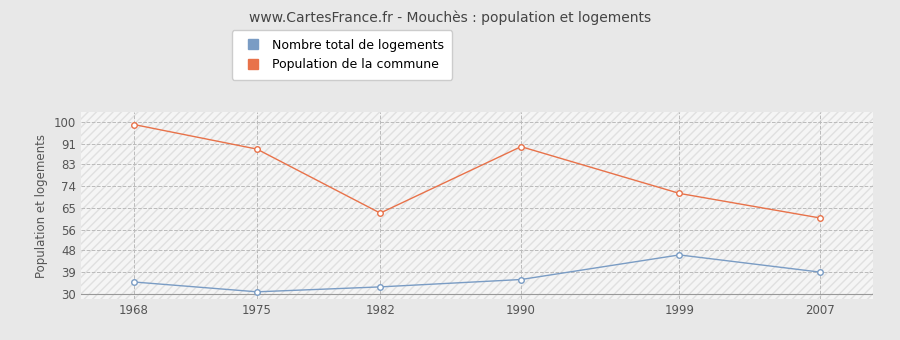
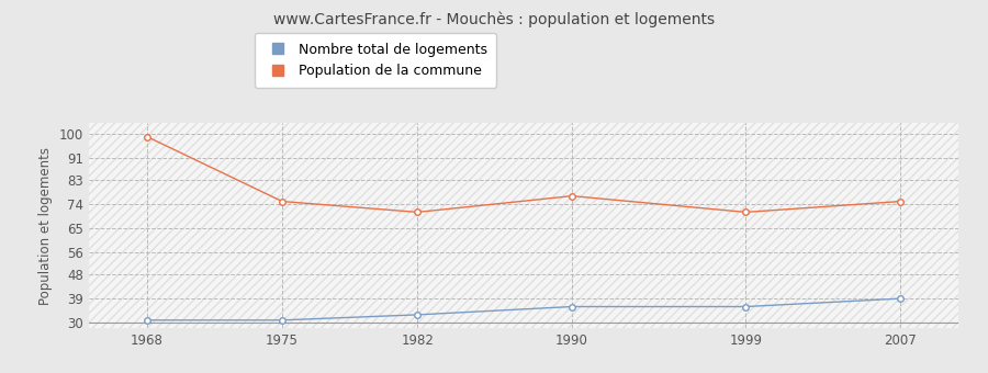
Nombre total de logements/1968: 35 -> 31
Population de la commune/1975: 89 -> 75
Population de la commune/1982: 63 -> 71
Population de la commune/1990: 90 -> 77
Nombre total de logements/1999: 46 -> 36
Population de la commune/2007: 61 -> 75
